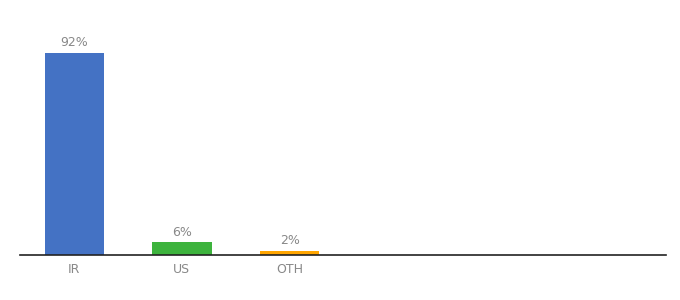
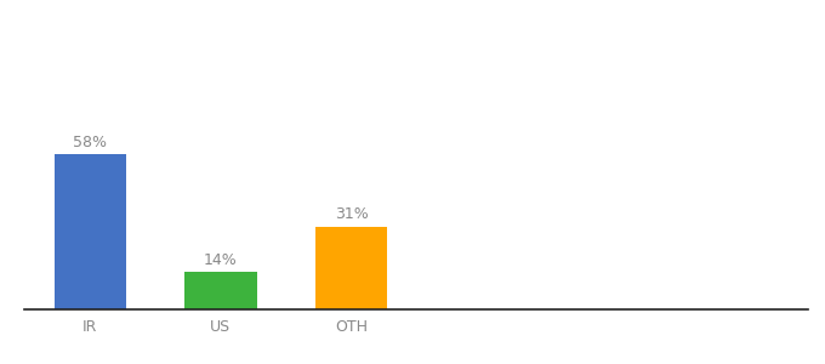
IR: 92% -> 58%
US: 6% -> 14%
OTH: 2% -> 31%
